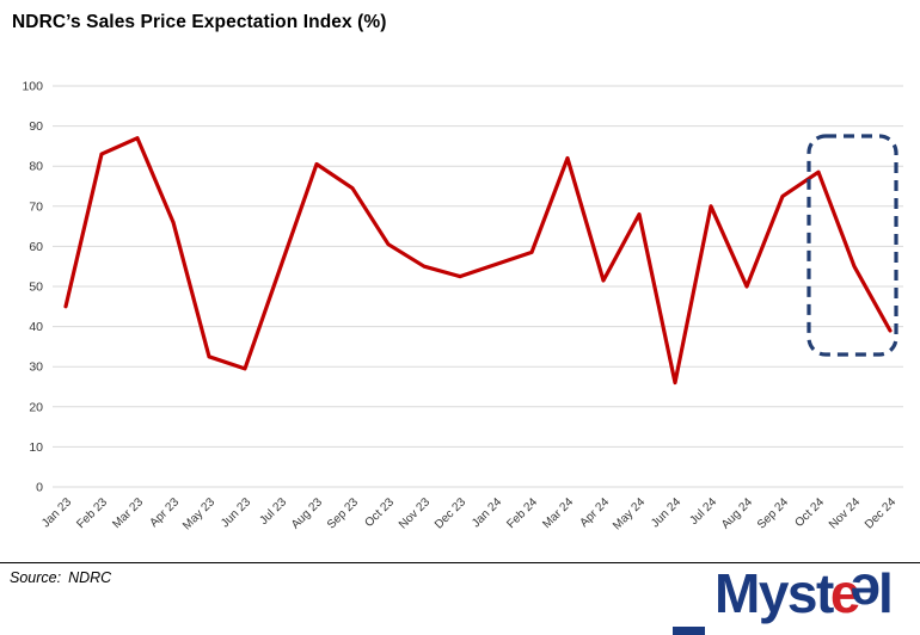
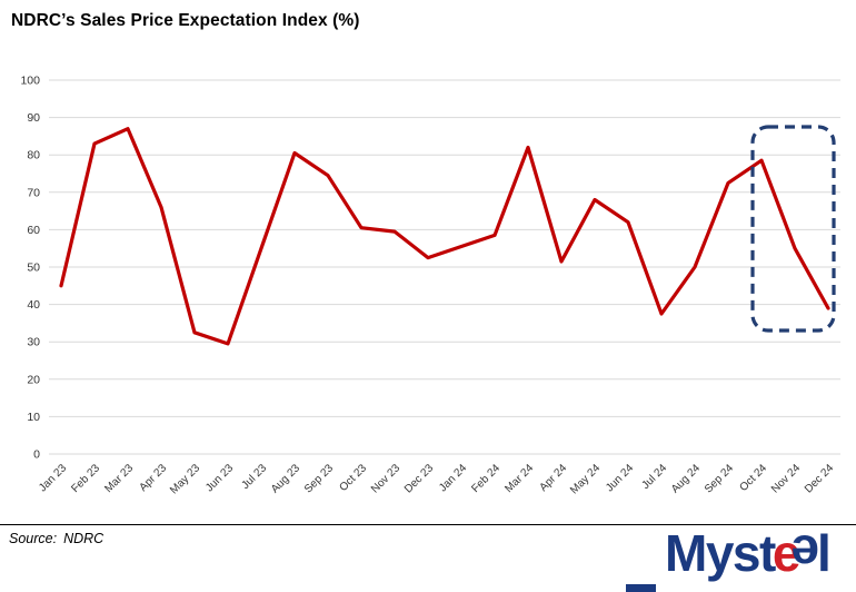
Nov 23: 55 -> 60
Jun 24: 26 -> 62
Jul 24: 70 -> 38
